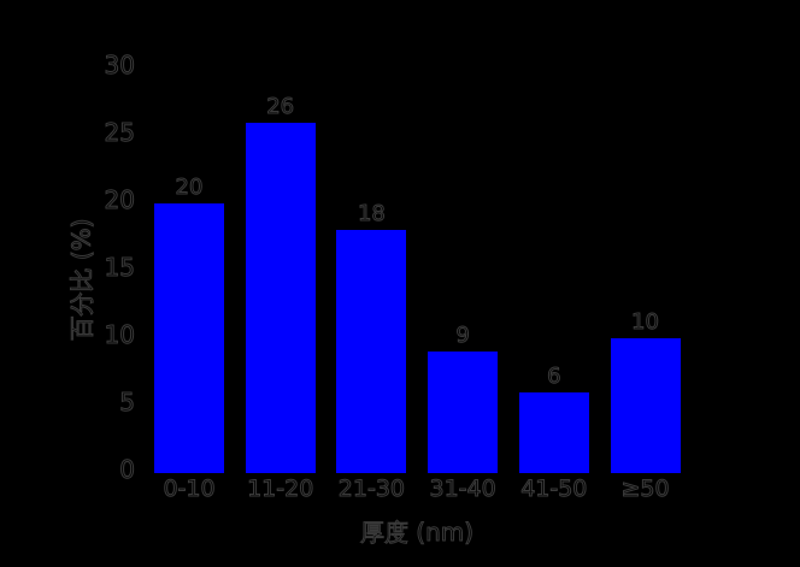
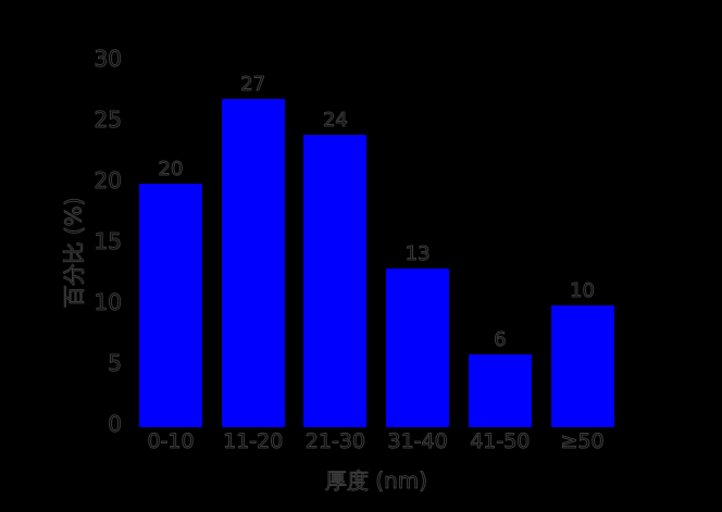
11-20: 26 -> 27
21-30: 18 -> 24
31-40: 9 -> 13
